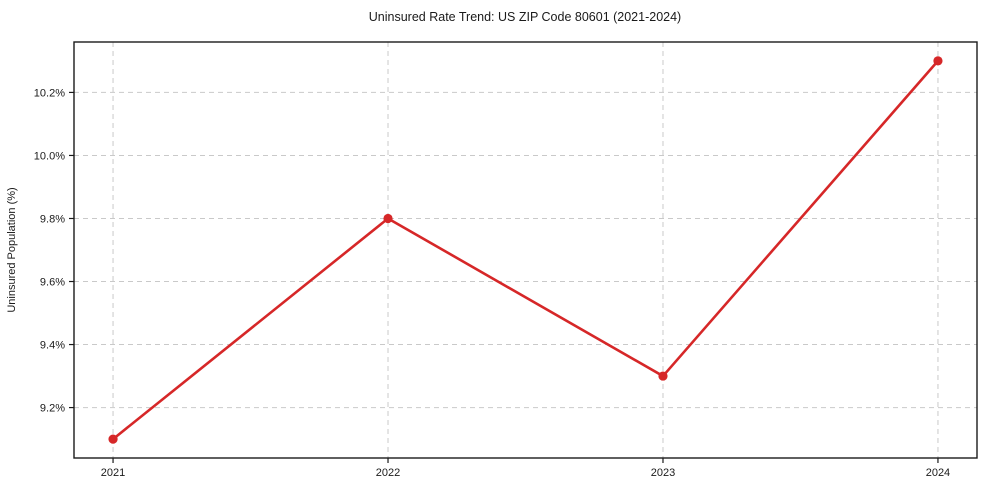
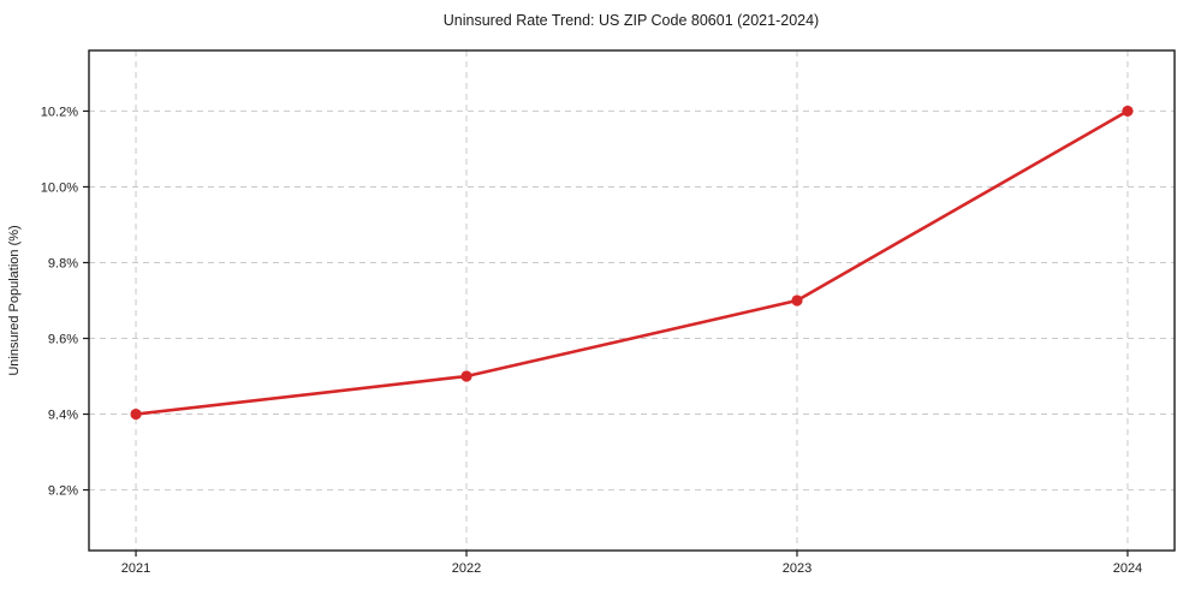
2021: 9.1% -> 9.4%
2022: 9.8% -> 9.5%
2023: 9.3% -> 9.7%
2024: 10.3% -> 10.2%
